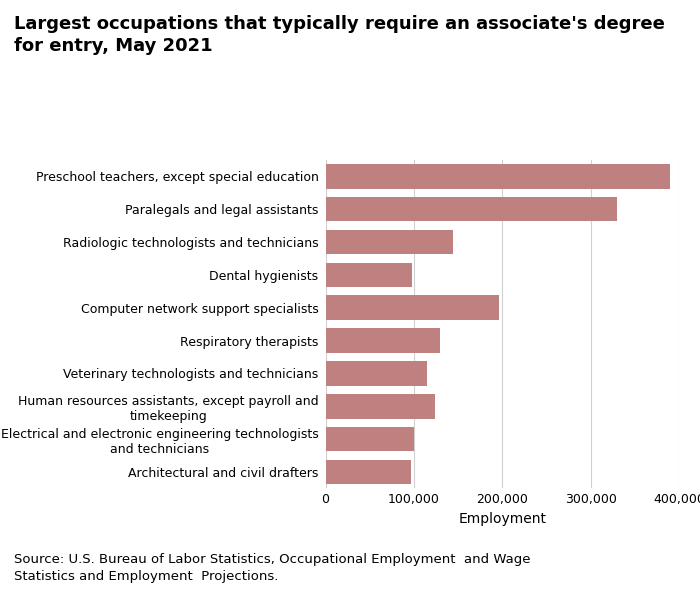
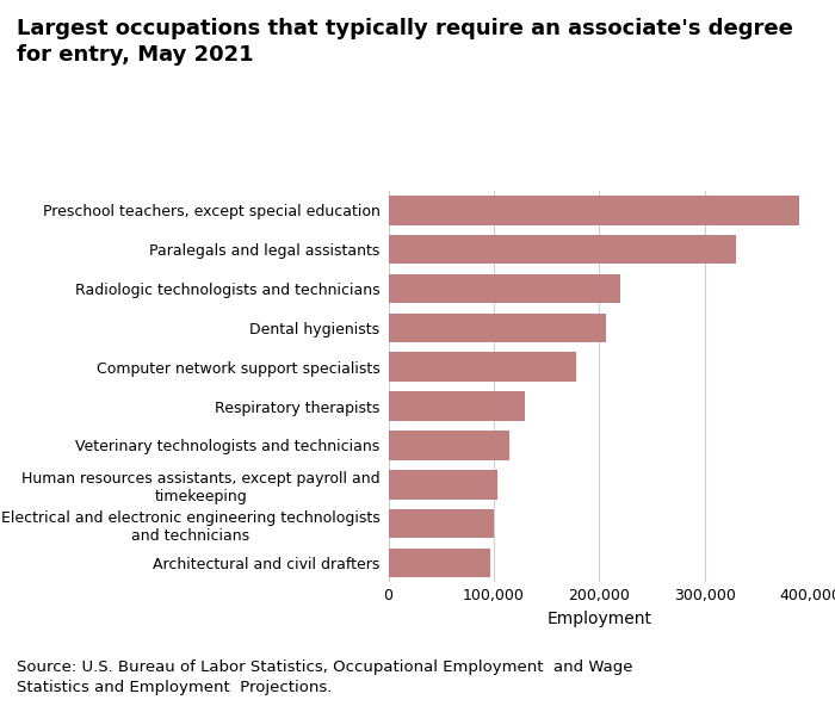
Radiologic technologists and technicians: 144,000 -> 220,000
Dental hygienists: 98,000 -> 207,000
Computer network support specialists: 196,000 -> 178,000
Human resources assistants, except payroll and timekeeping: 124,000 -> 103,000
